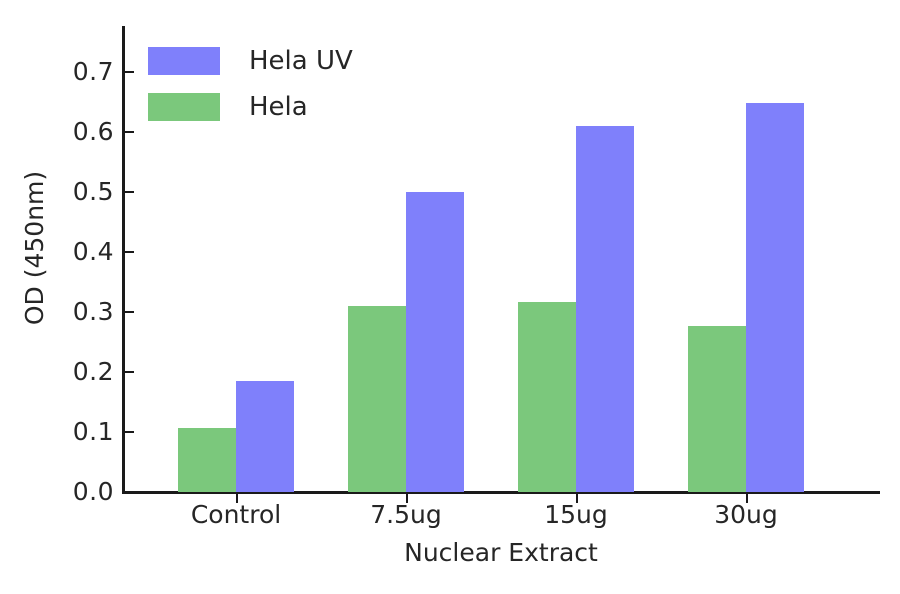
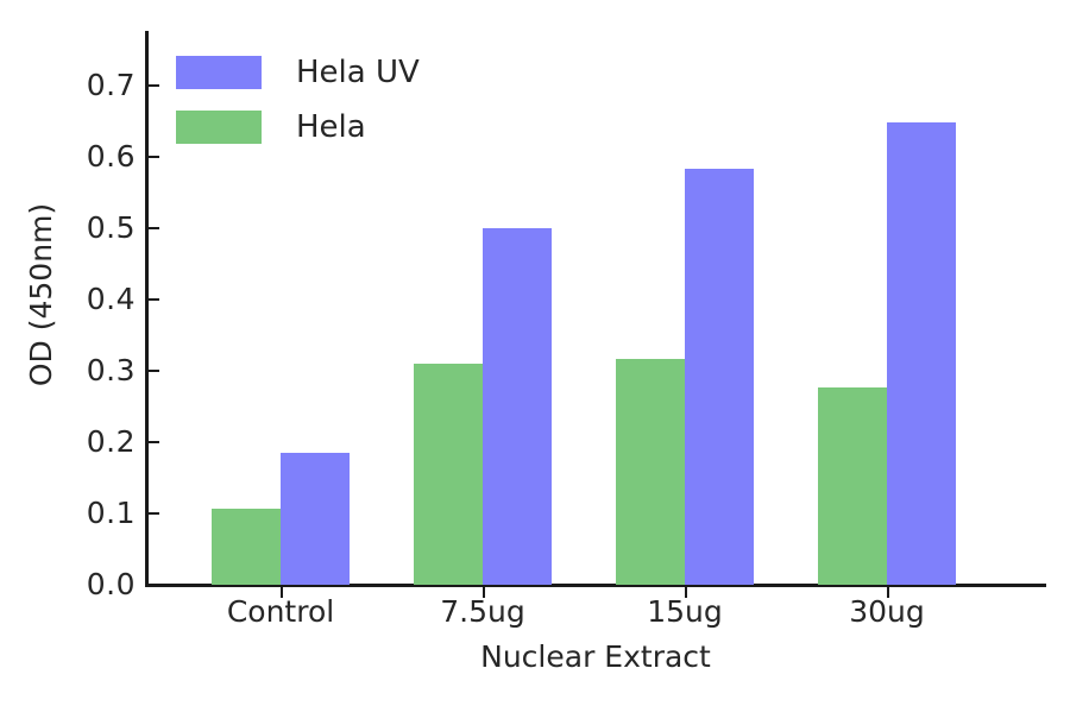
Hela UV/15ug: 0.61 -> 0.58
